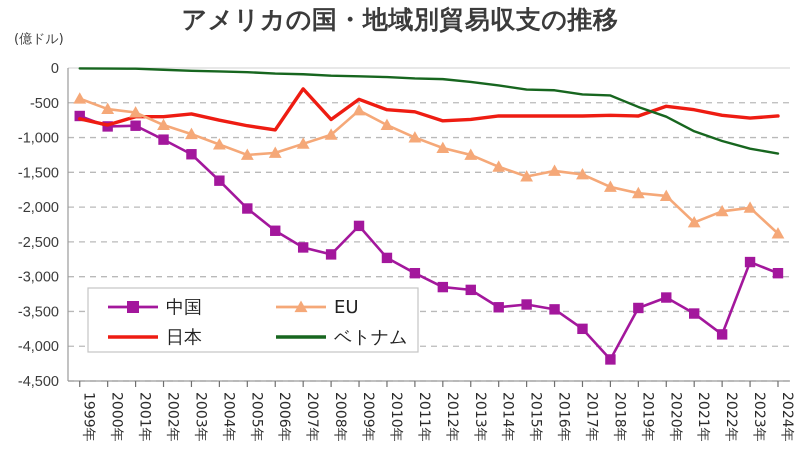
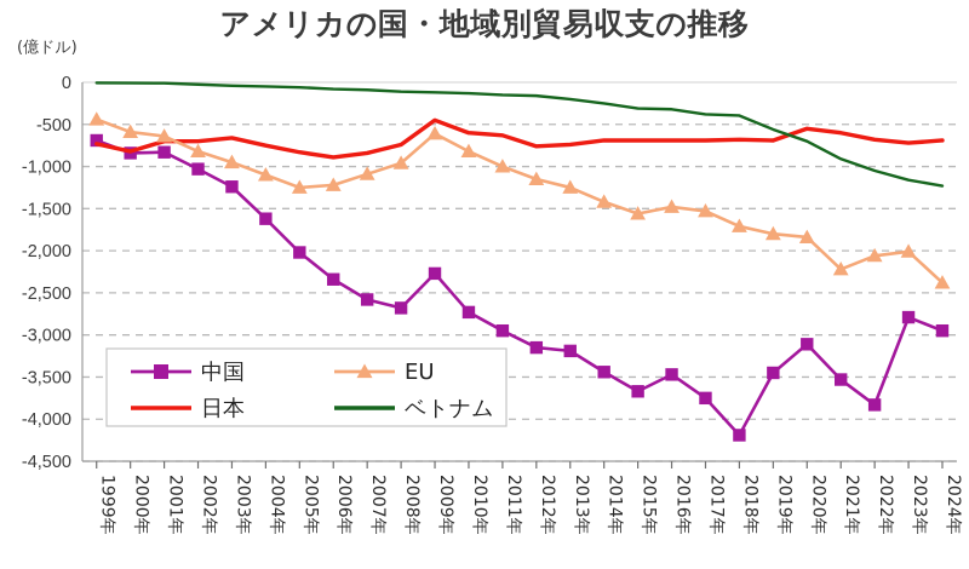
日本/2007年: -300 -> -800
中国/2015年: -3400 -> -3700
中国/2020年: -3300 -> -3100
